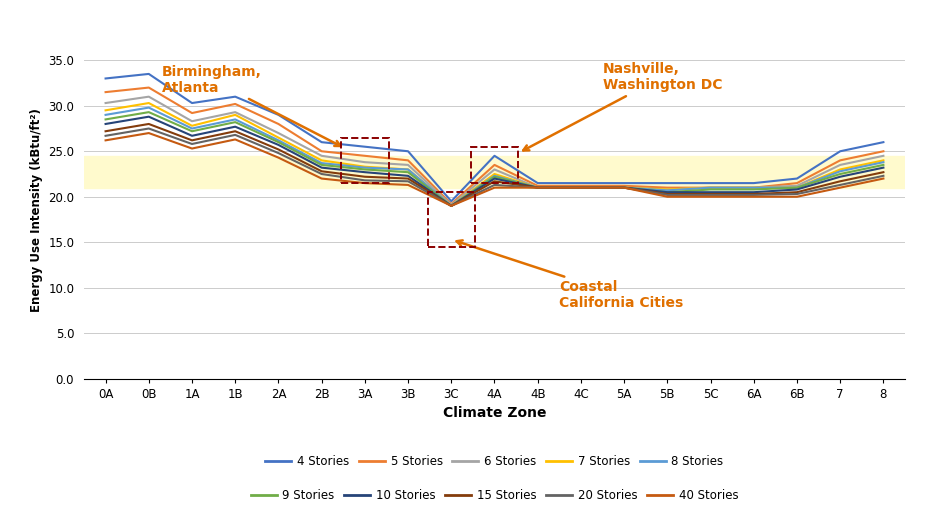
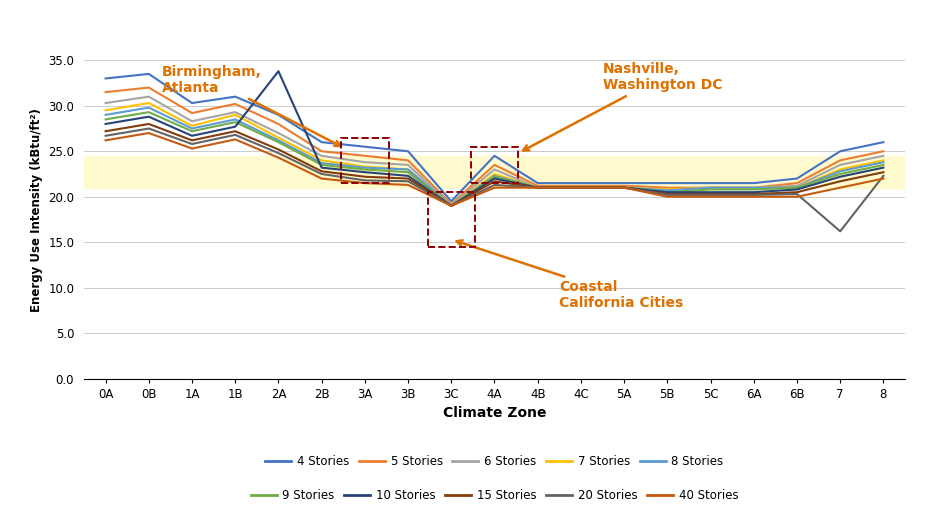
10 Stories/2A: 25.7 -> 33.8
20 Stories/7: 21.3 -> 16.2
